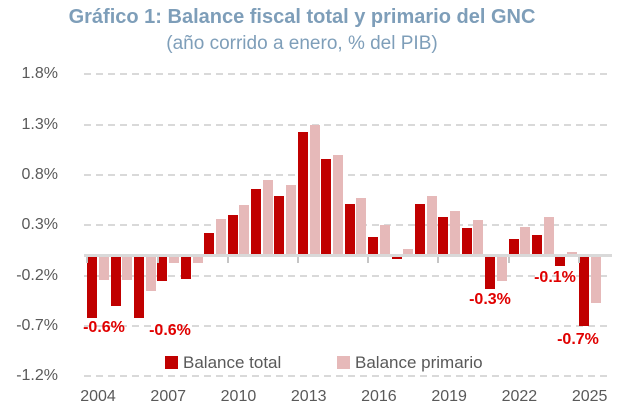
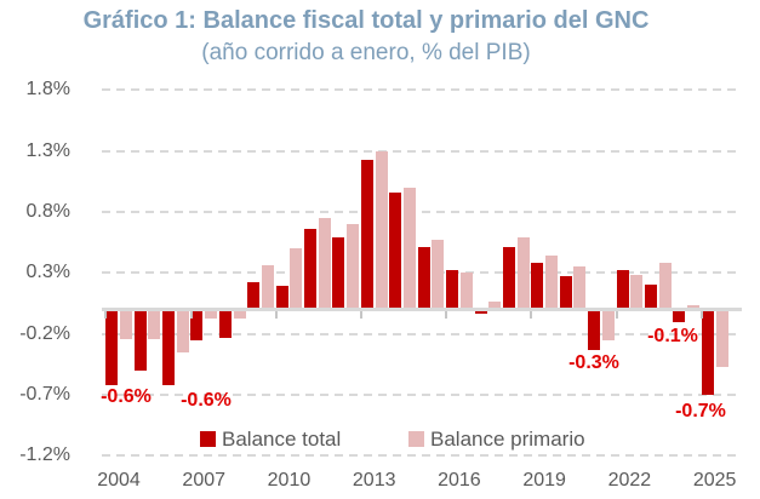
Balance total/2010: 0.40% -> 0.19%
Balance total/2016: 0.18% -> 0.32%
Balance total/2022: 0.16% -> 0.32%
